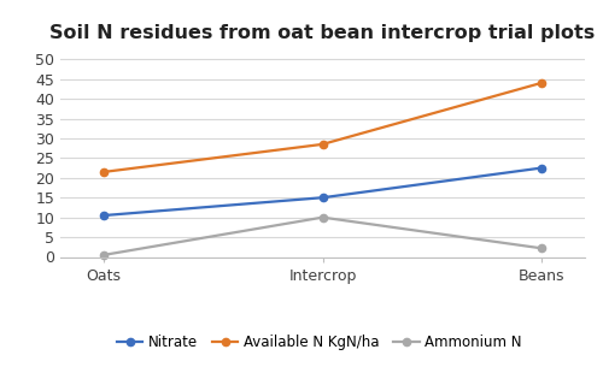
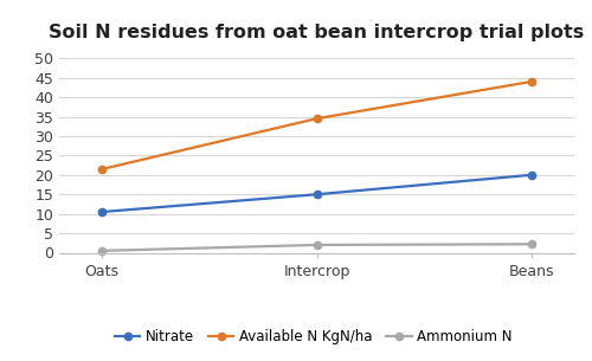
Available N KgN/ha/Intercrop: 28.5 -> 34.5
Ammonium N/Intercrop: 10.0 -> 2.0
Nitrate/Beans: 22.5 -> 20.0
